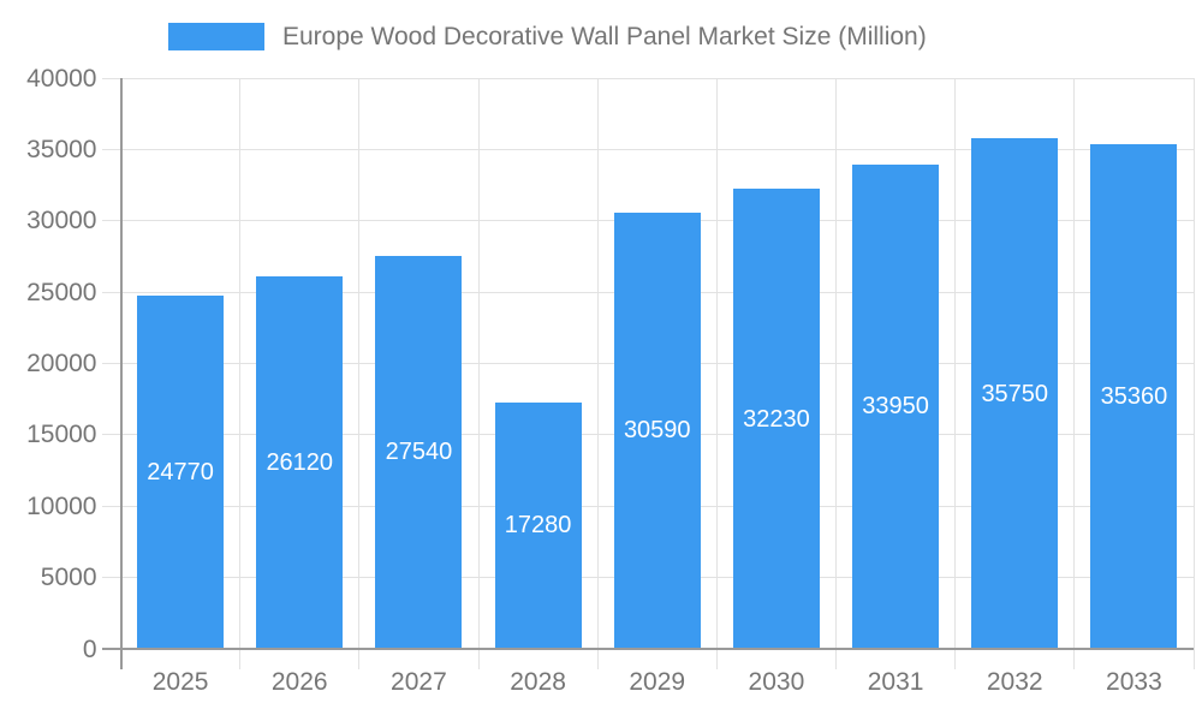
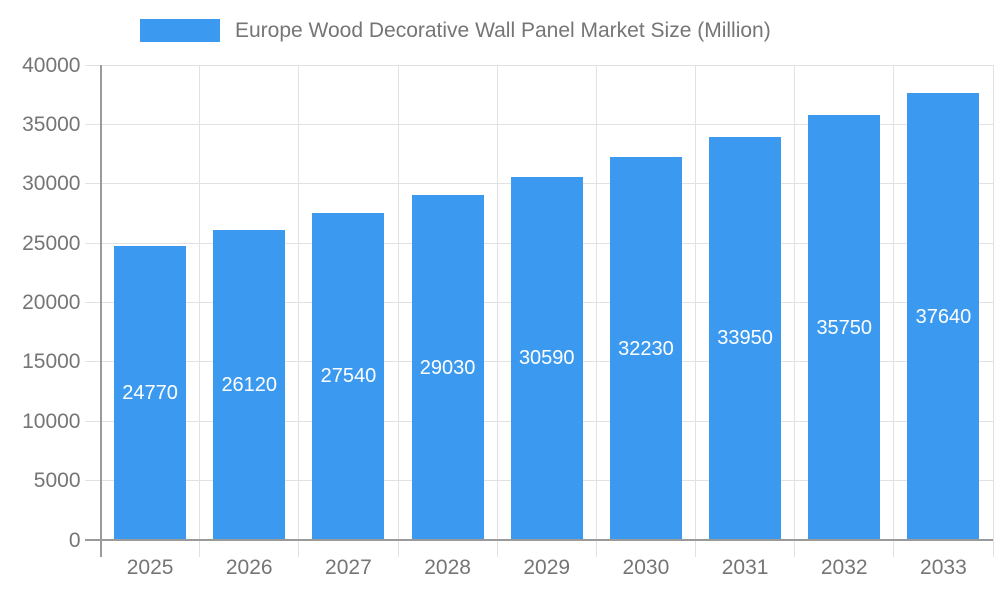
2028: 17280 -> 29030
2033: 35360 -> 37640
